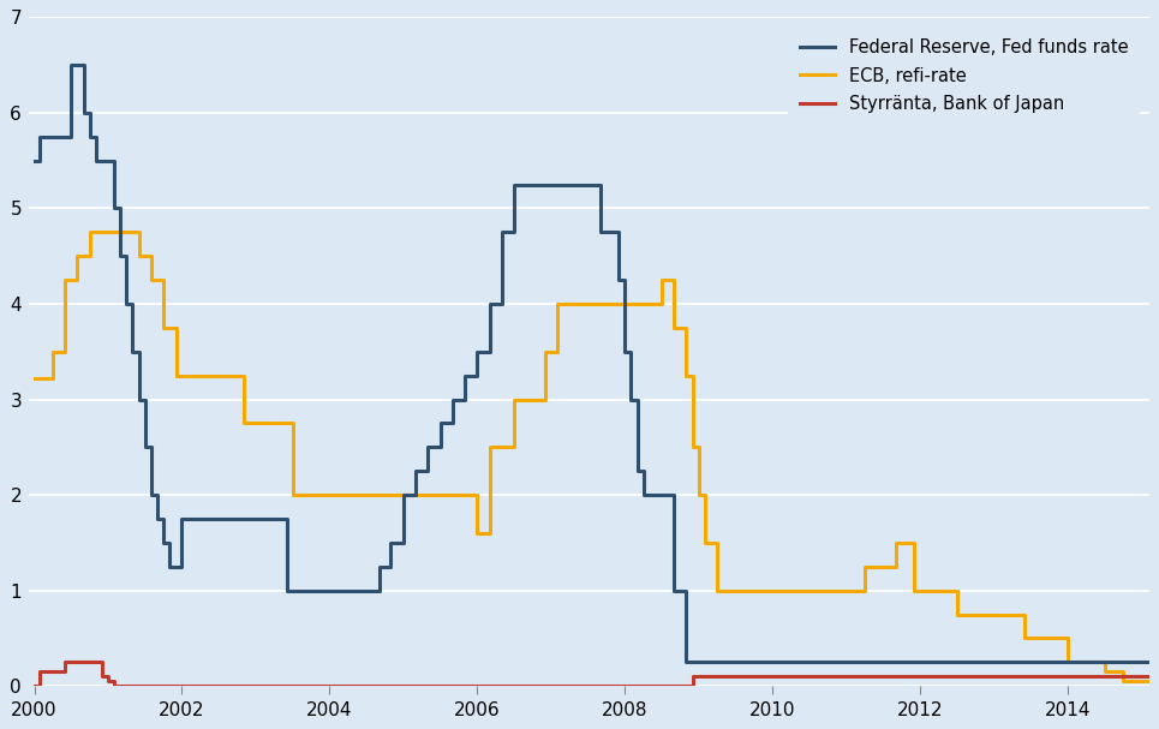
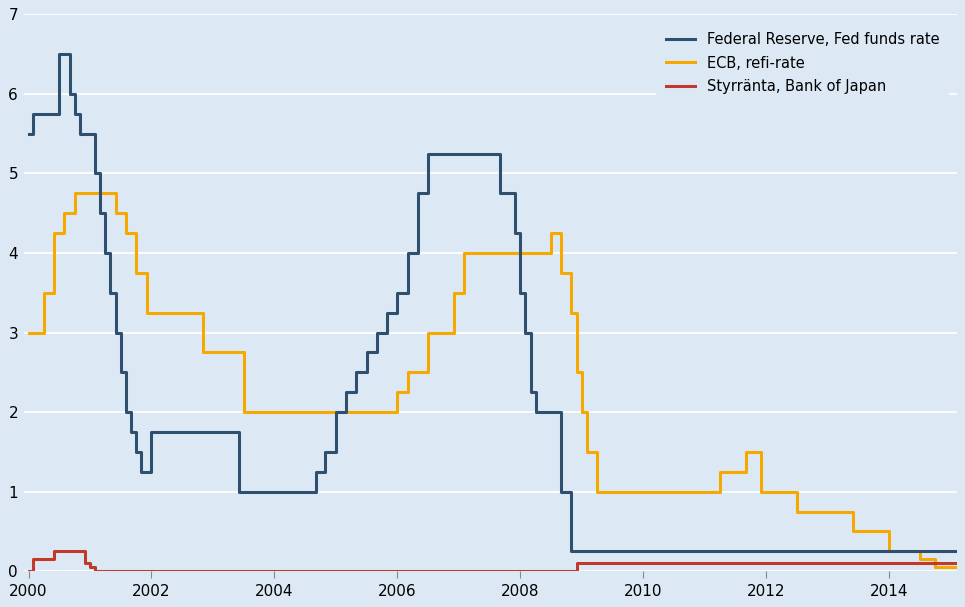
ECB, refi-rate/2000: 3.22 -> 3.00
ECB, refi-rate/2006: 1.60 -> 2.25
